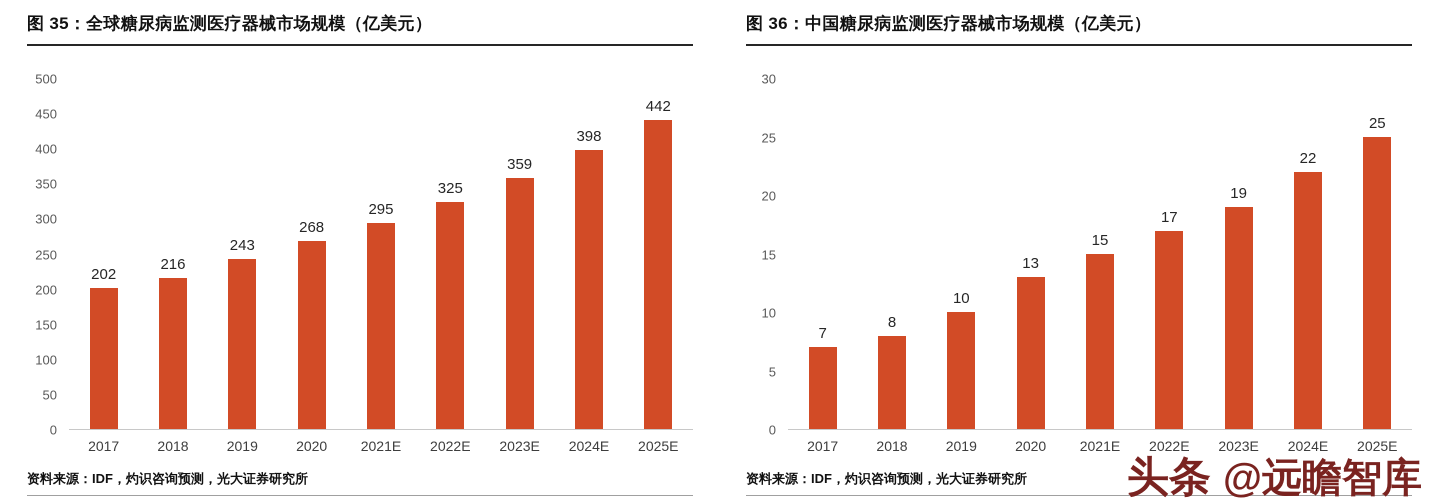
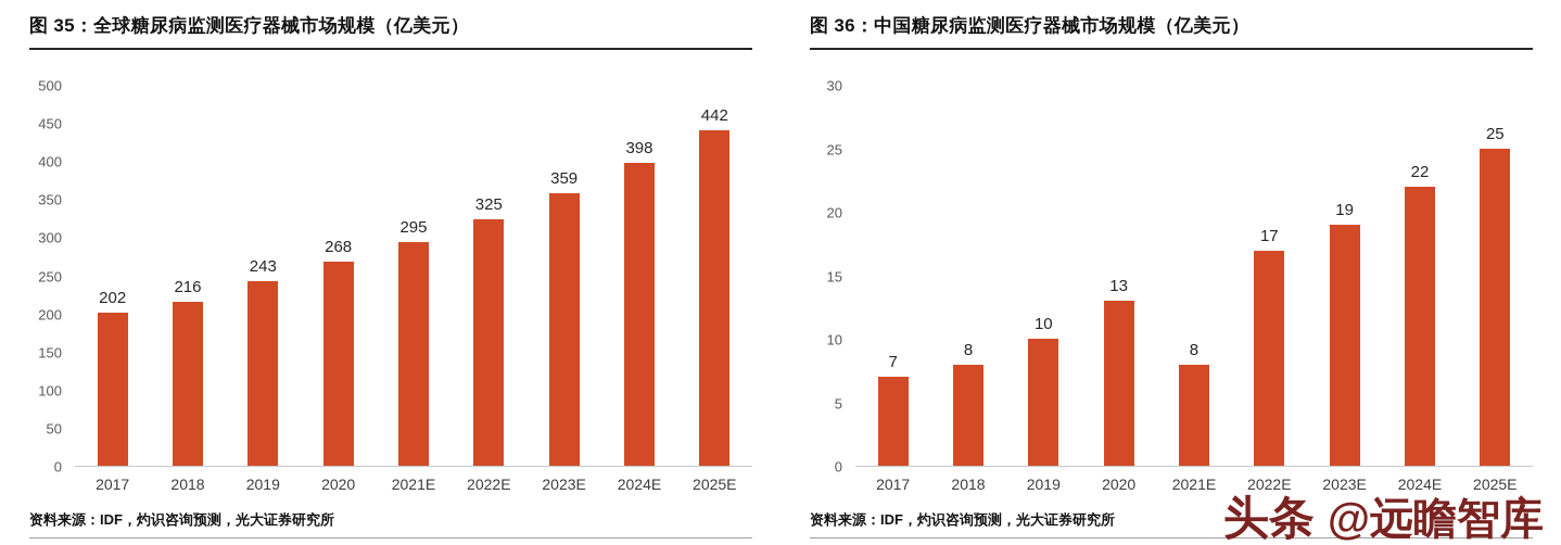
图 36：中国糖尿病监测医疗器械市场规模（亿美元）/2021E: 15 -> 8
